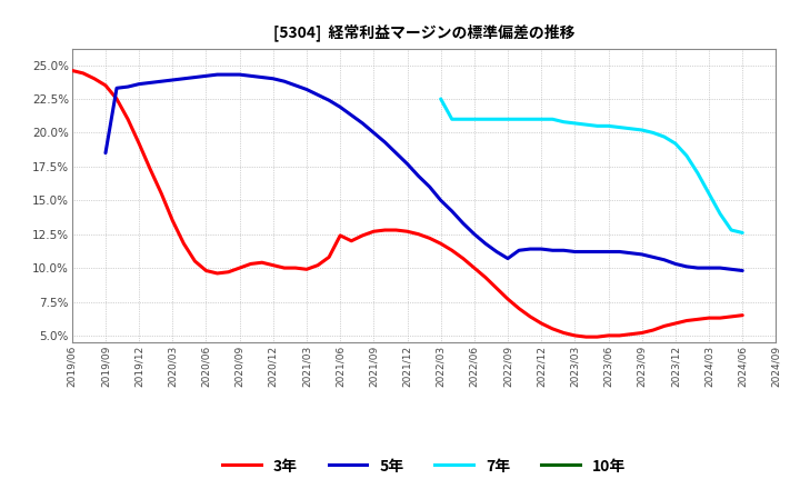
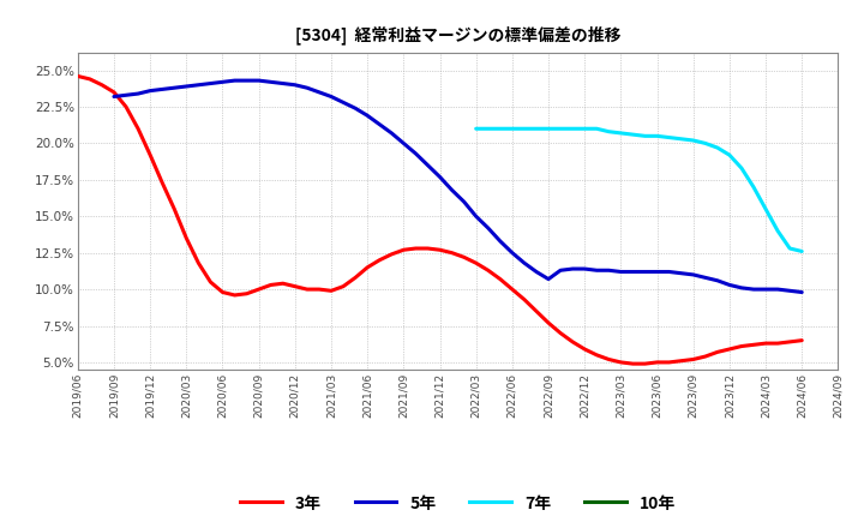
5年/2019/09: 18.5% -> 23.2%
3年/2021/06: 12.4% -> 11.5%
7年/2022/03: 22.5% -> 21.0%
